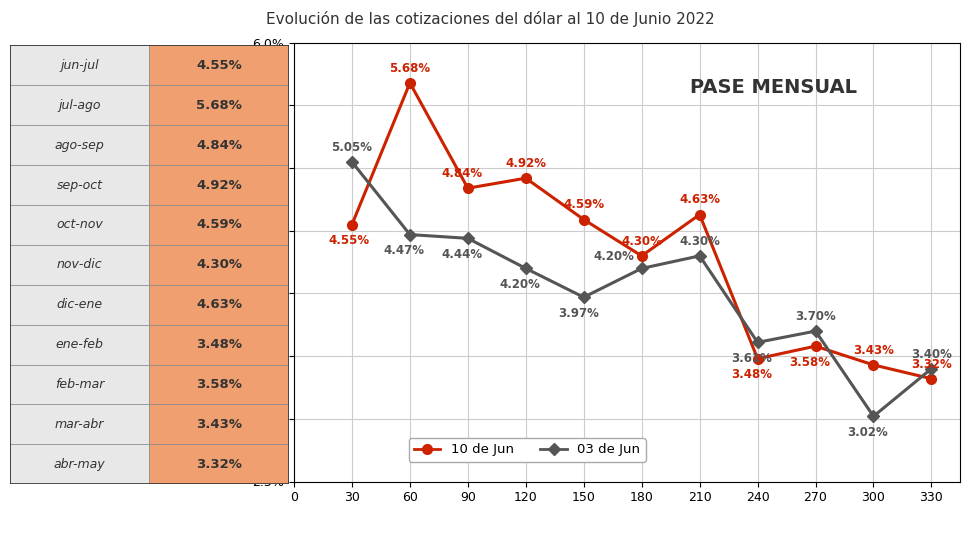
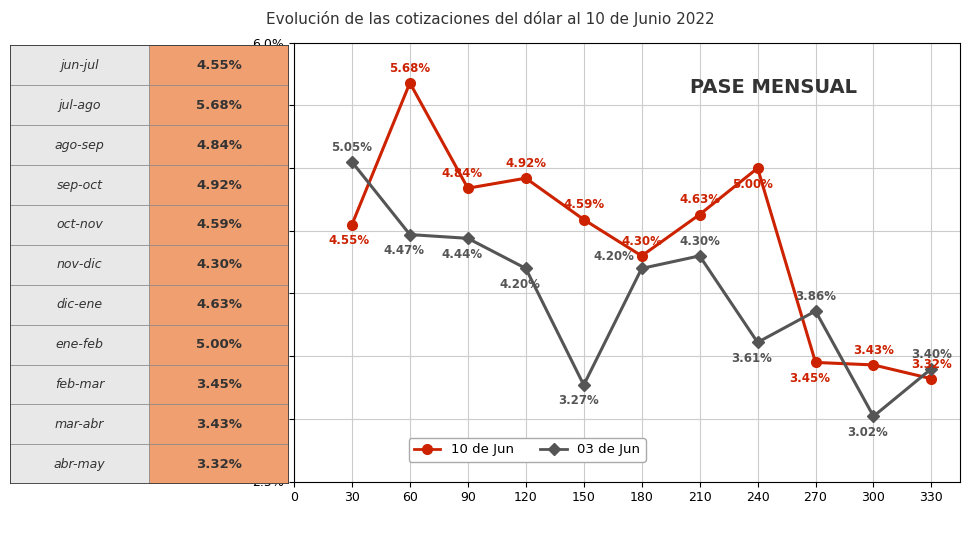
03 de Jun/150: 3.97% -> 3.27%
10 de Jun/240: 3.48% -> 5.00%
10 de Jun/270: 3.58% -> 3.45%
03 de Jun/270: 3.70% -> 3.86%
